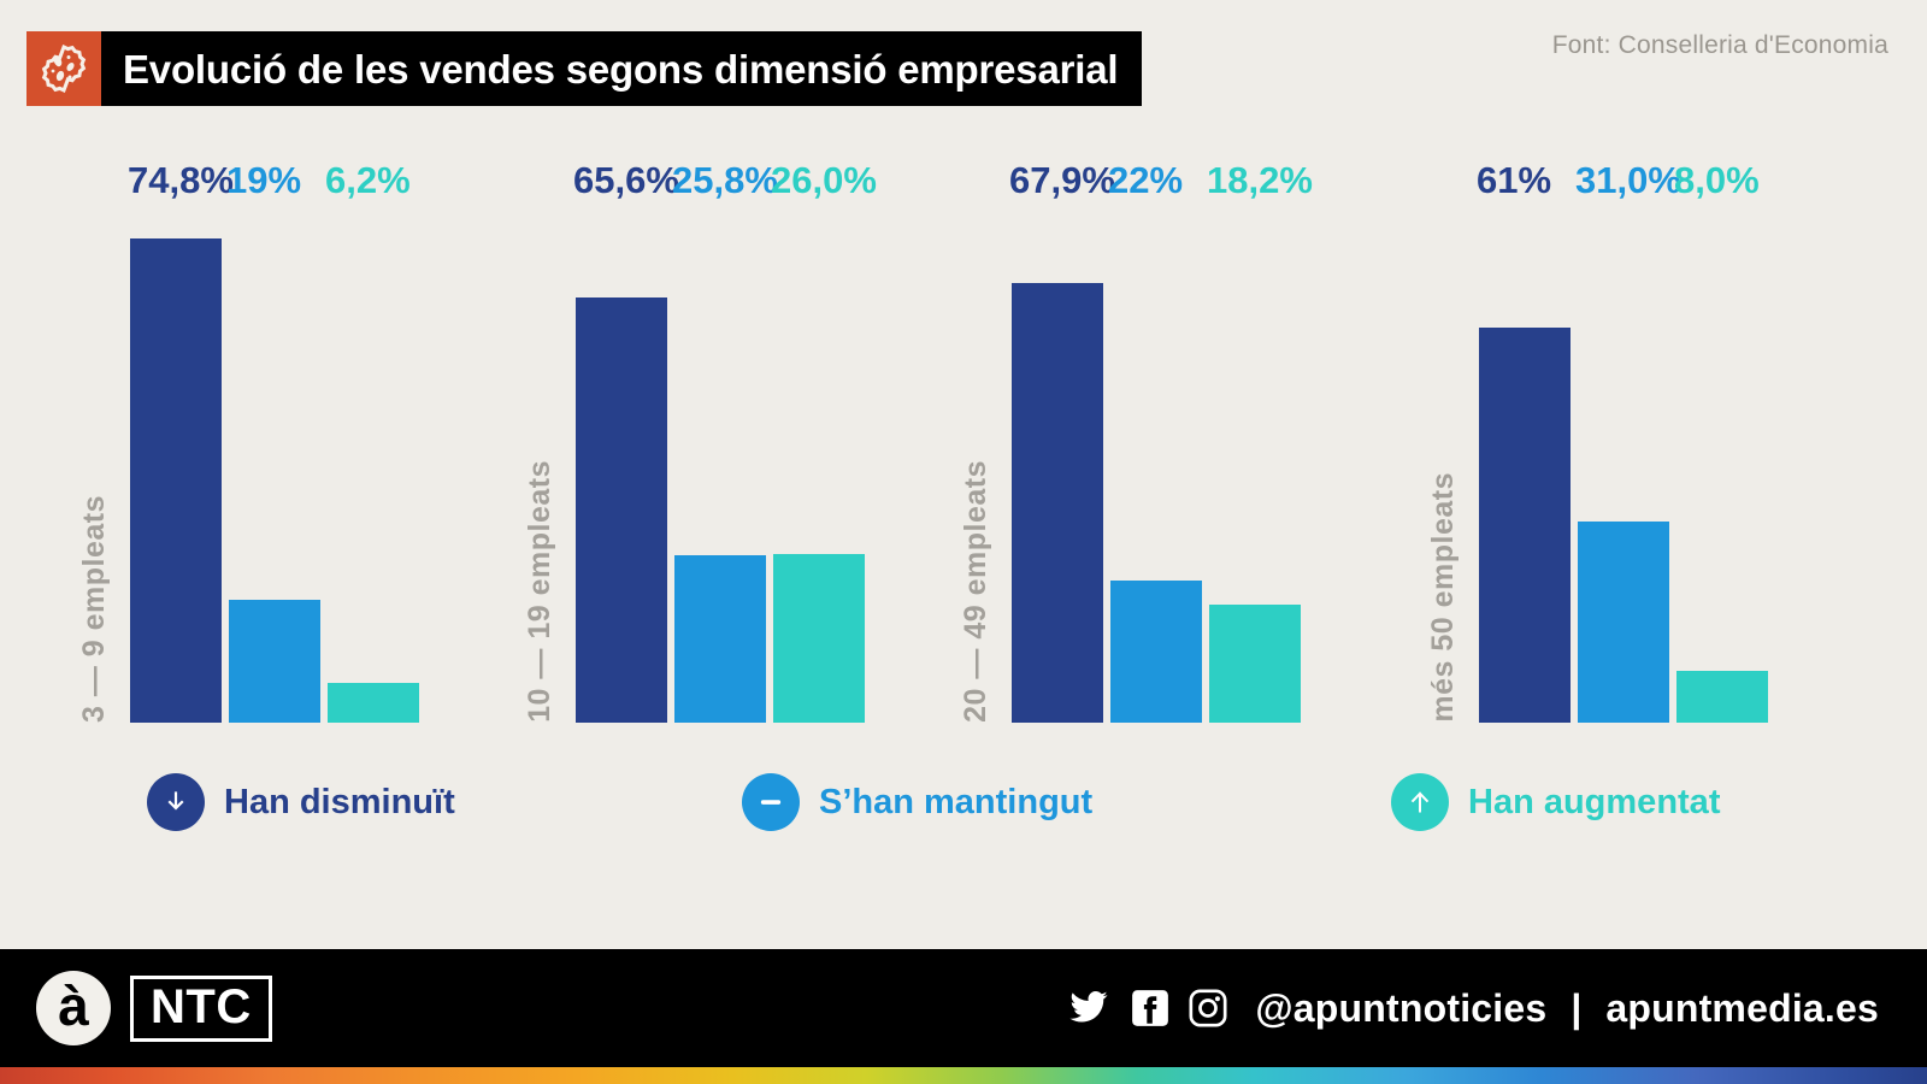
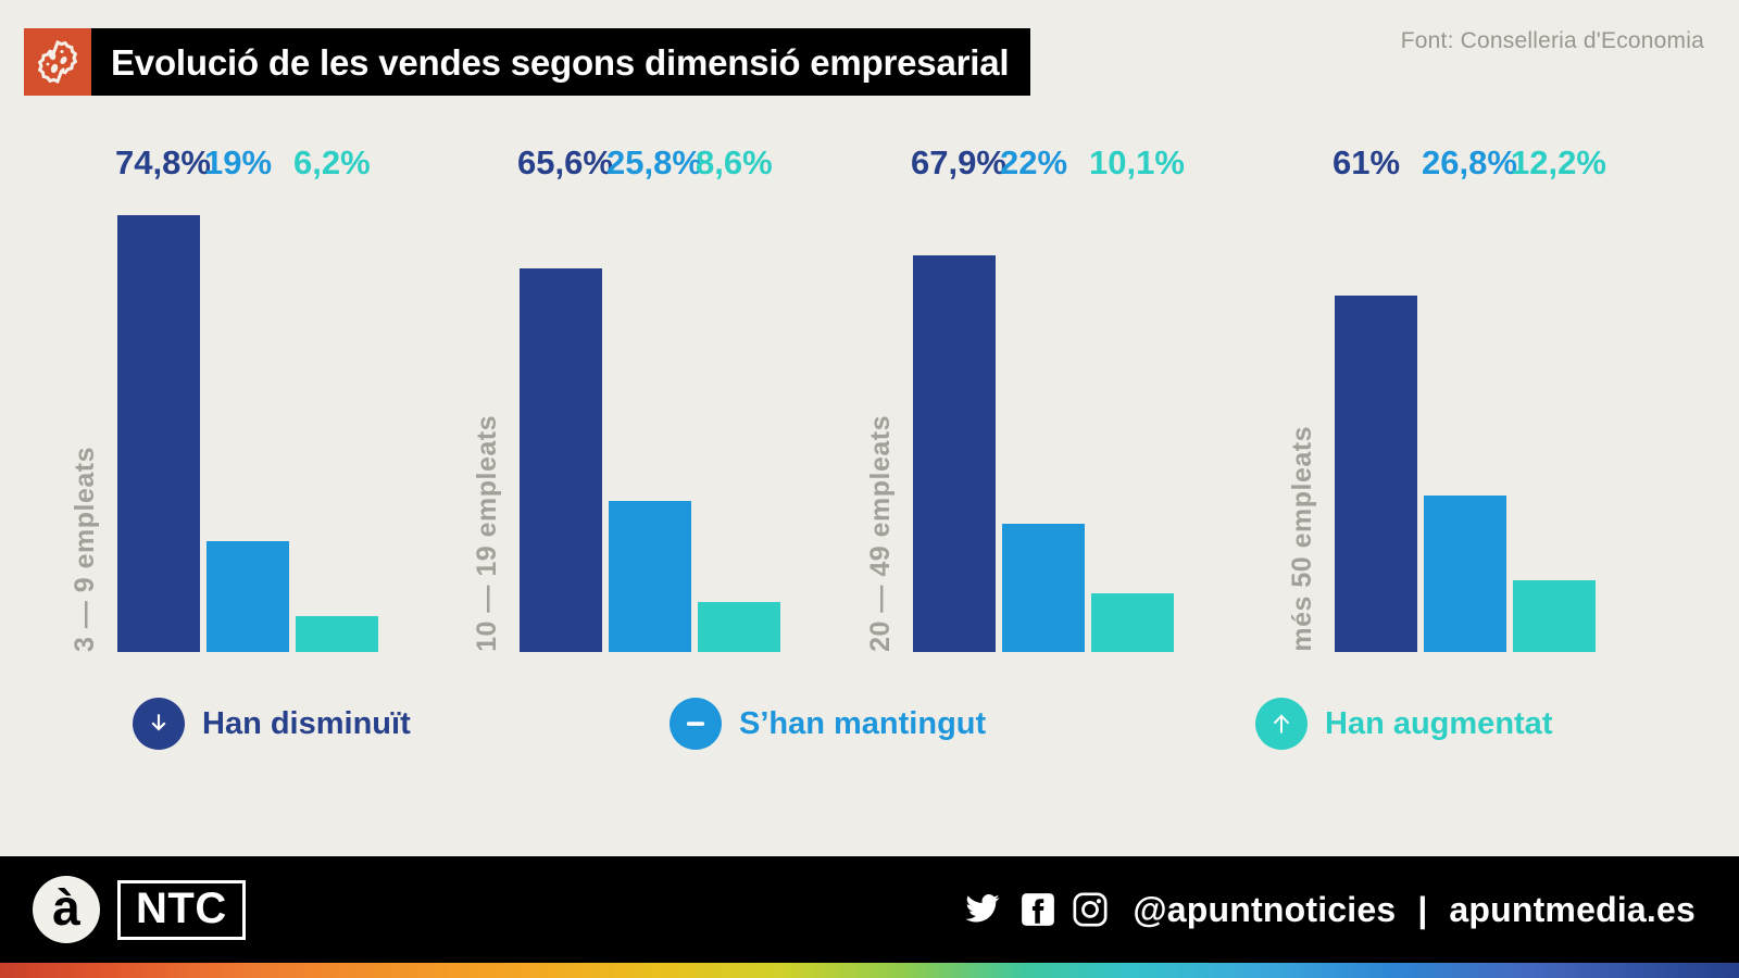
Han augmentat/10 — 19 empleats: 26,0% -> 8,6%
Han augmentat/20 — 49 empleats: 18,2% -> 10,1%
S’han mantingut/més 50 empleats: 31,0% -> 26,8%
Han augmentat/més 50 empleats: 8,0% -> 12,2%
